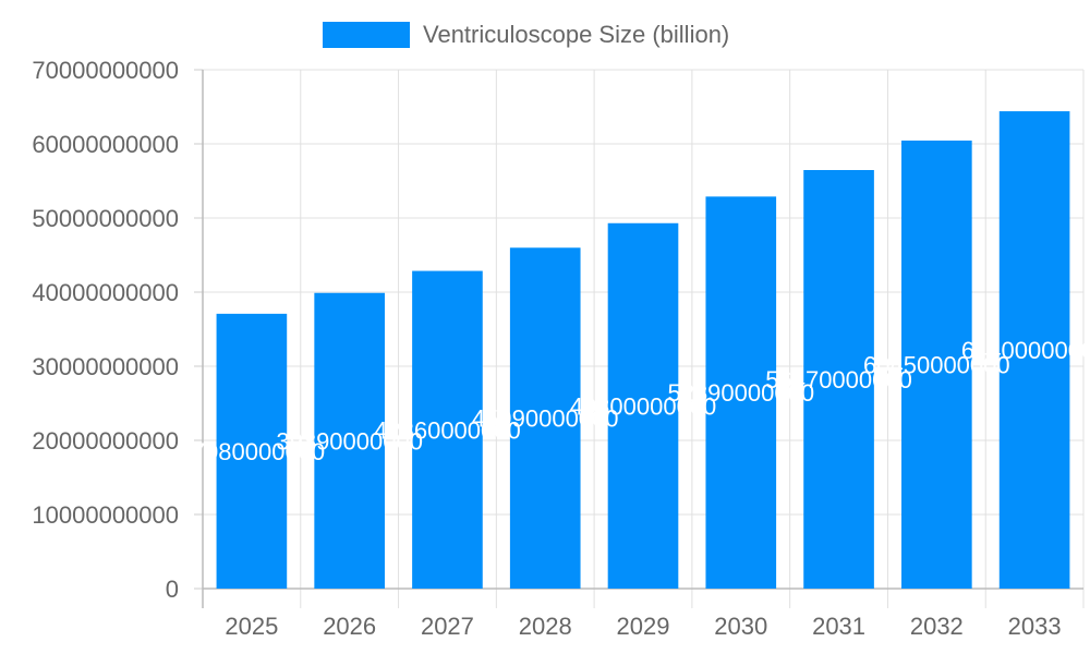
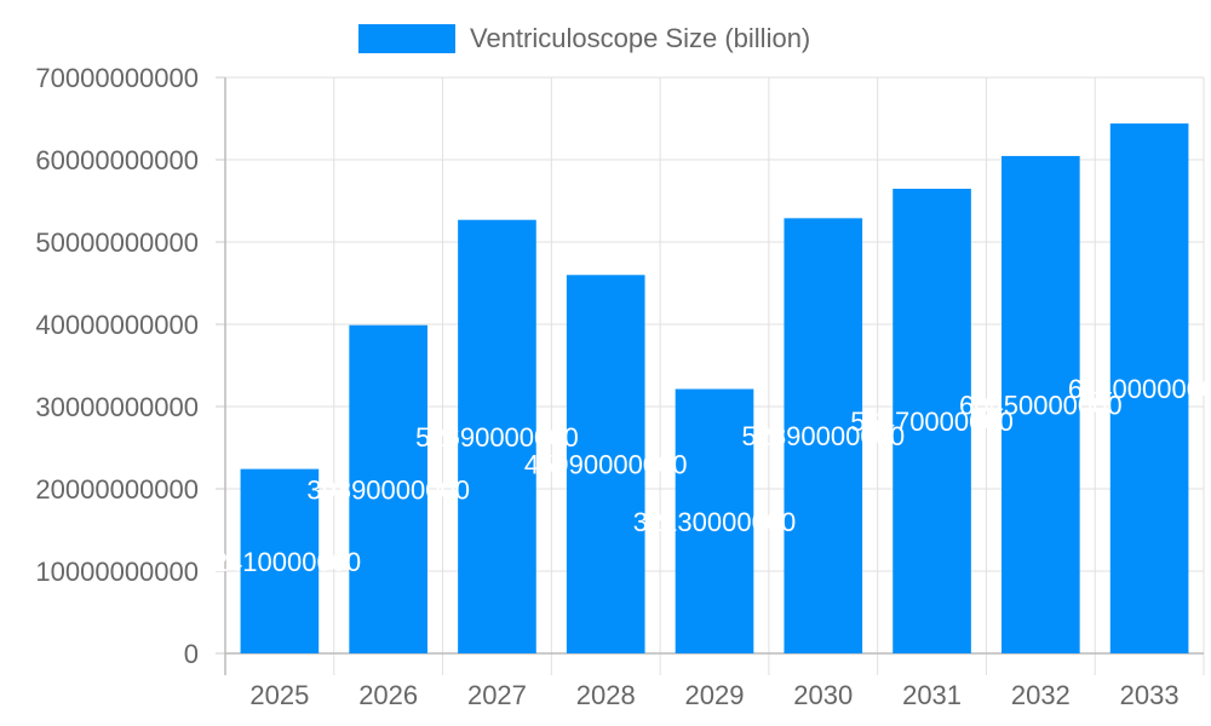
2025: 37080000000 -> 22410000000
2027: 42860000000 -> 52690000000
2029: 49300000000 -> 32130000000
